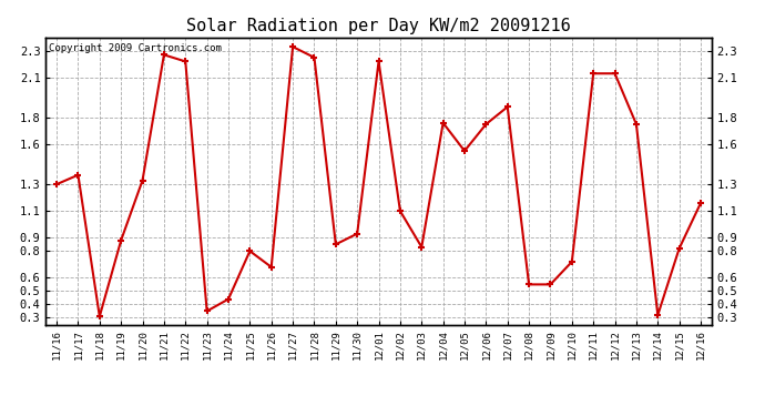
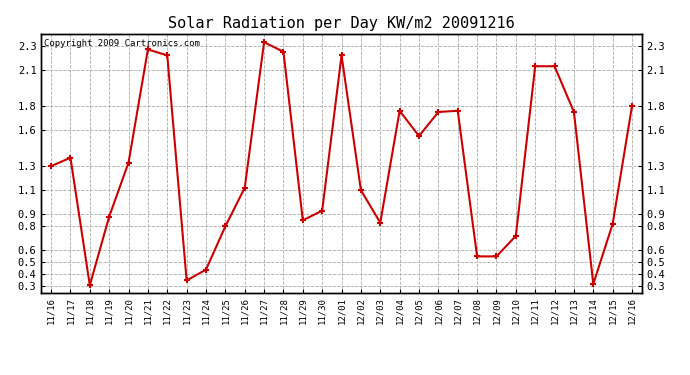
11/26: 0.68 -> 1.12
12/07: 1.88 -> 1.76
12/16: 1.16 -> 1.80
